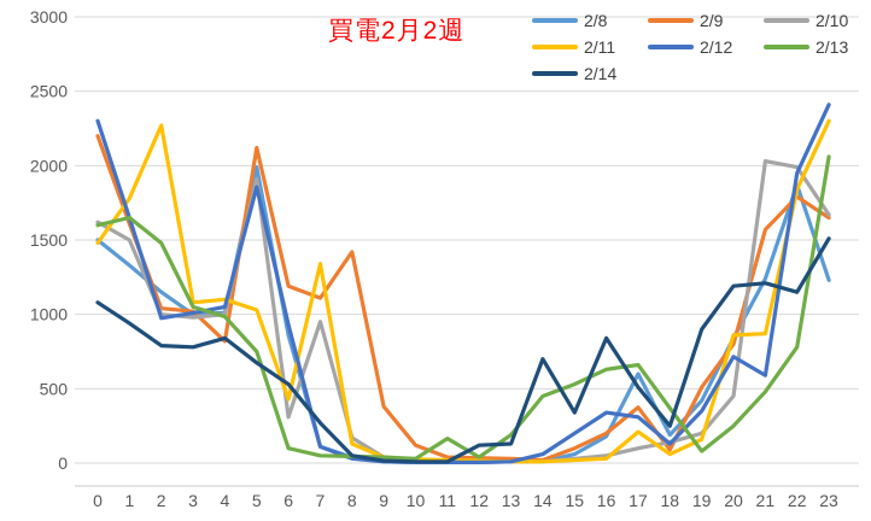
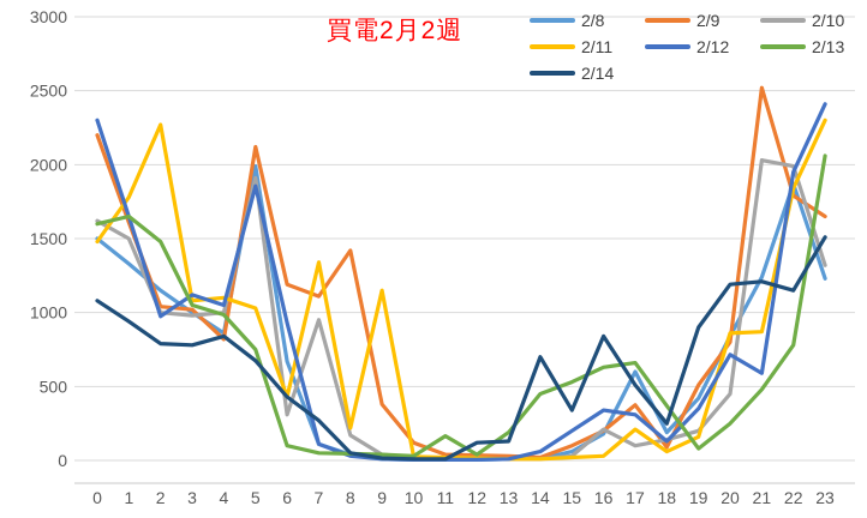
2/12/3: 1010 -> 1120
2/8/4: 1010 -> 860
2/8/6: 860 -> 670
2/14/6: 530 -> 430
2/11/8: 130 -> 220
2/11/9: 40 -> 1150
2/10/16: 50 -> 210
2/9/21: 1570 -> 2520
2/10/23: 1670 -> 1320
